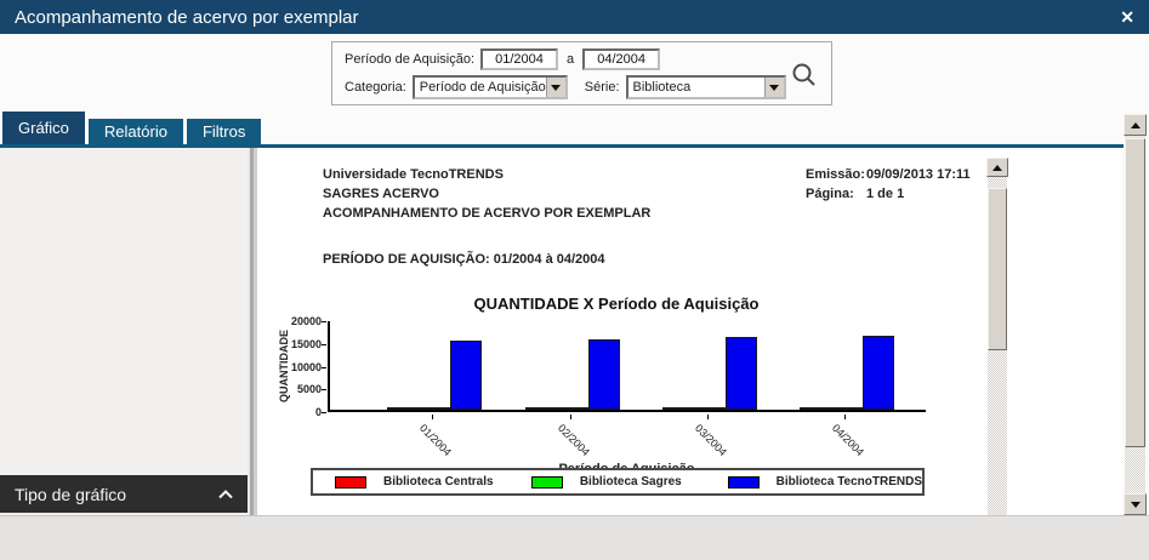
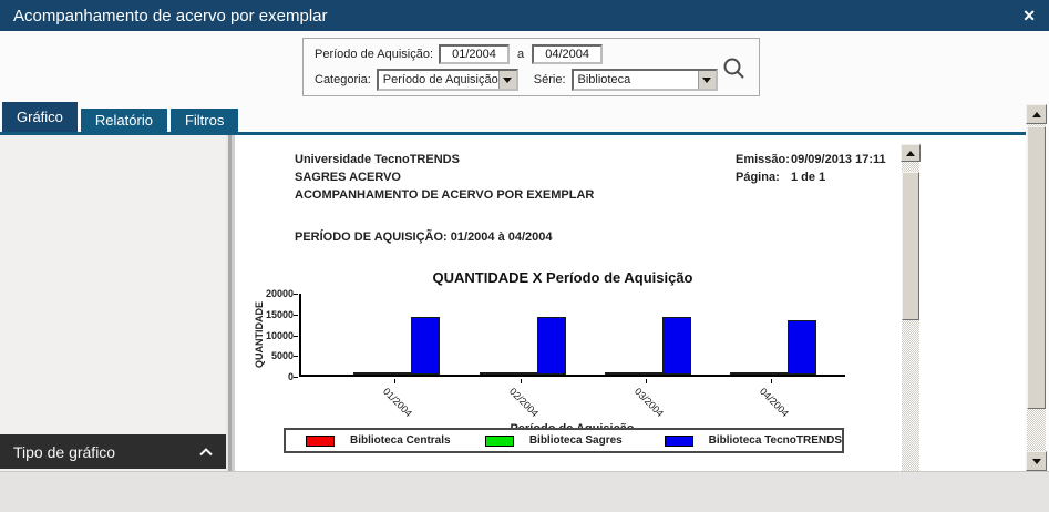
Biblioteca TecnoTRENDS/01/2004: 15000 -> 14000
Biblioteca TecnoTRENDS/02/2004: 16000 -> 14000
Biblioteca TecnoTRENDS/03/2004: 16000 -> 14000
Biblioteca TecnoTRENDS/04/2004: 16000 -> 13000
